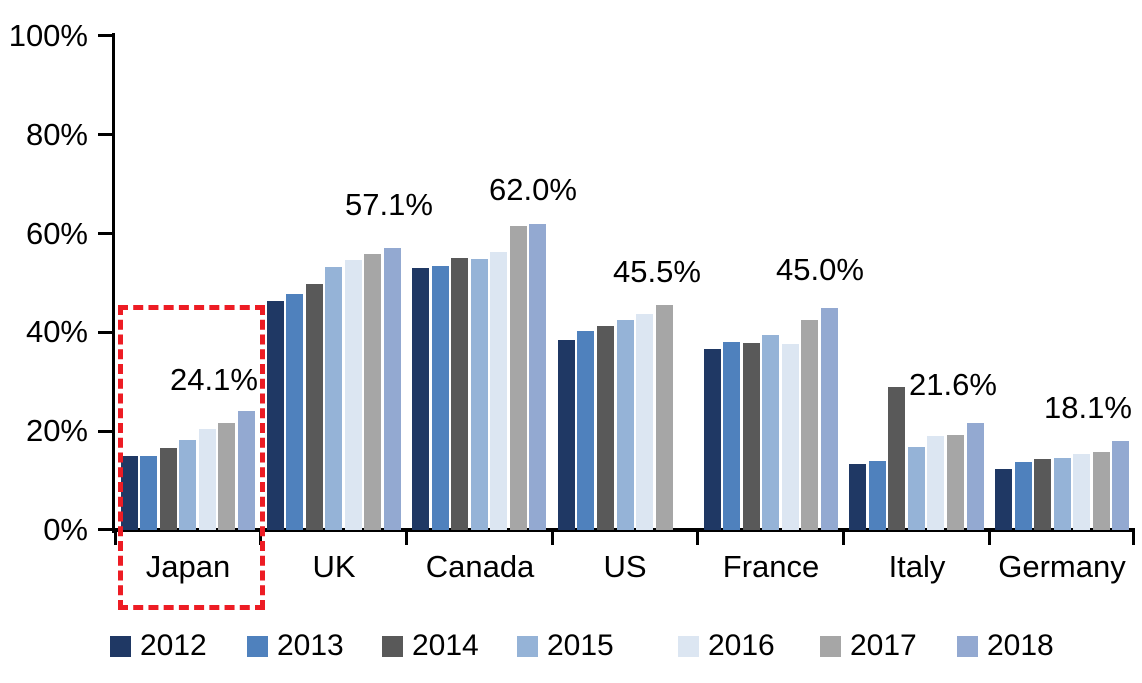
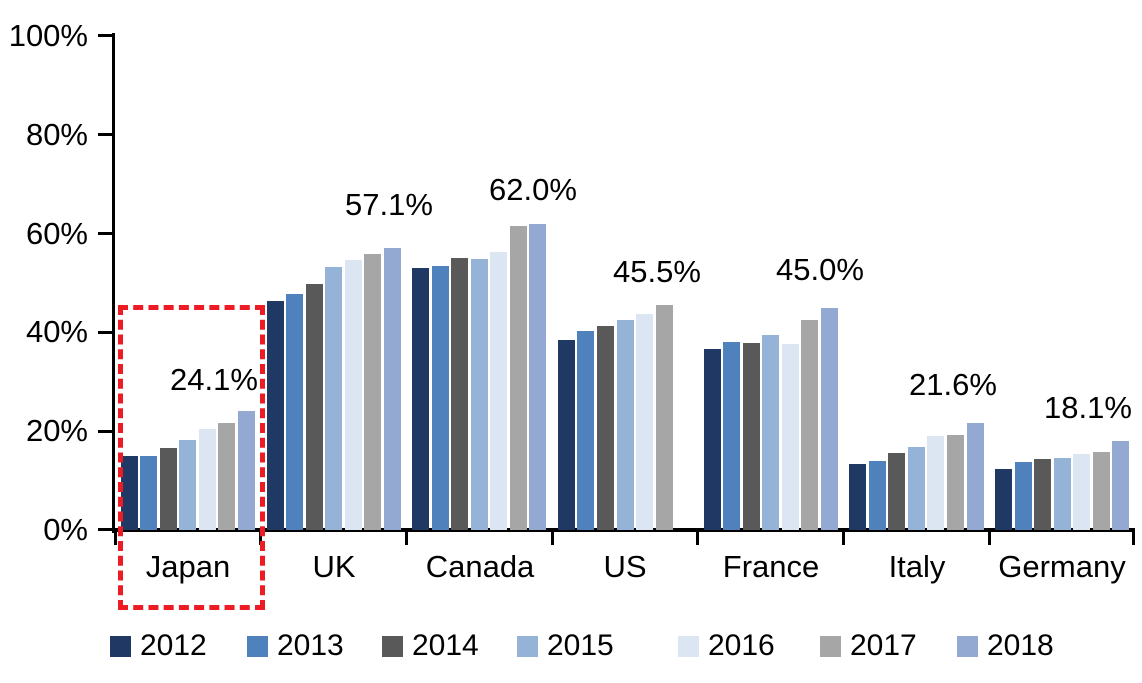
2014/Italy: 29% -> 16%
